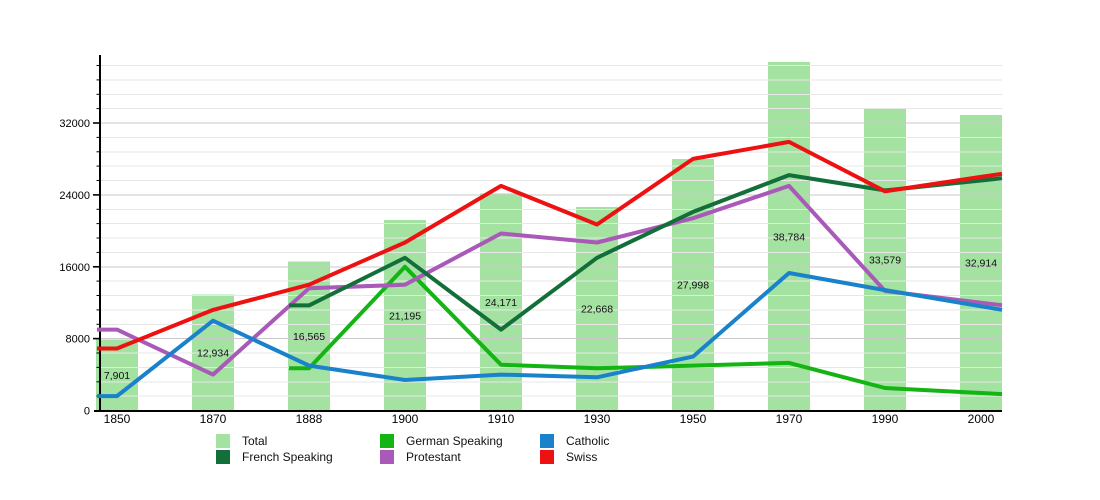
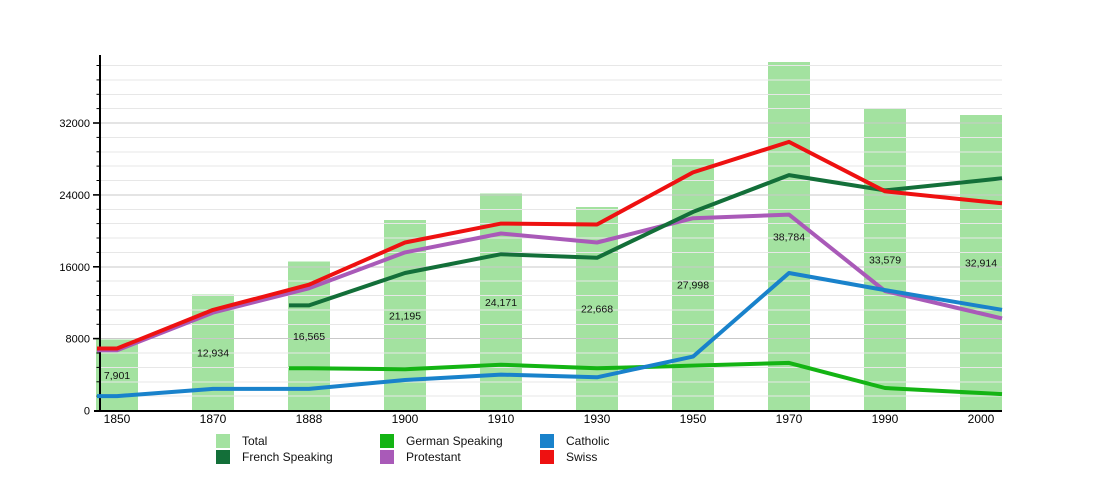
Protestant/1850: 9000 -> 7000
Protestant/1870: 4000 -> 11000
Catholic/1870: 10000 -> 2000
Catholic/1888: 5000 -> 2000
German Speaking/1900: 16000 -> 5000
Protestant/1900: 14000 -> 18000
French Speaking/1900: 17000 -> 15000
French Speaking/1910: 9000 -> 17000
Swiss/1910: 25000 -> 21000
Swiss/1950: 28000 -> 26000
Protestant/1970: 25000 -> 22000
Protestant/2000: 12000 -> 11000
Swiss/2000: 26000 -> 23000
